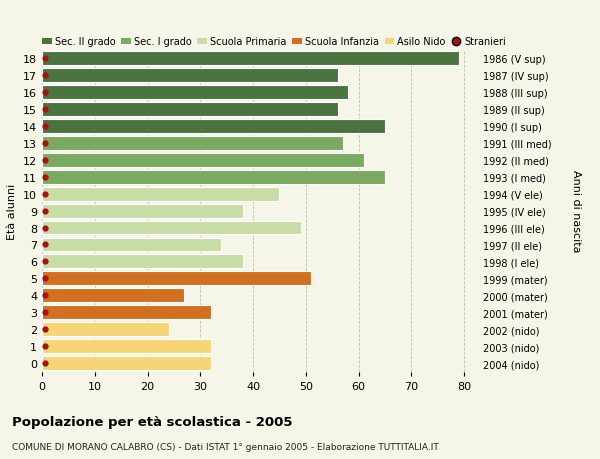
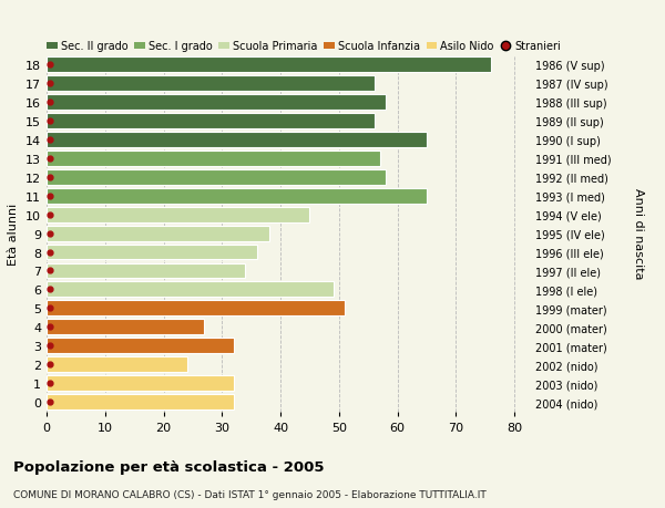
18: 79 -> 76
12: 61 -> 58
8: 49 -> 36
6: 38 -> 49
